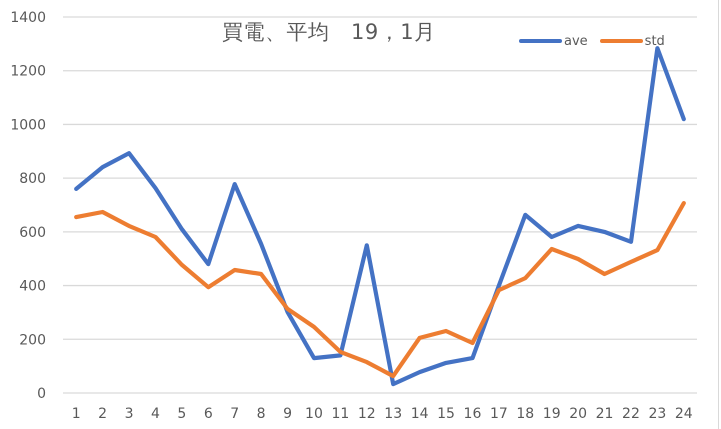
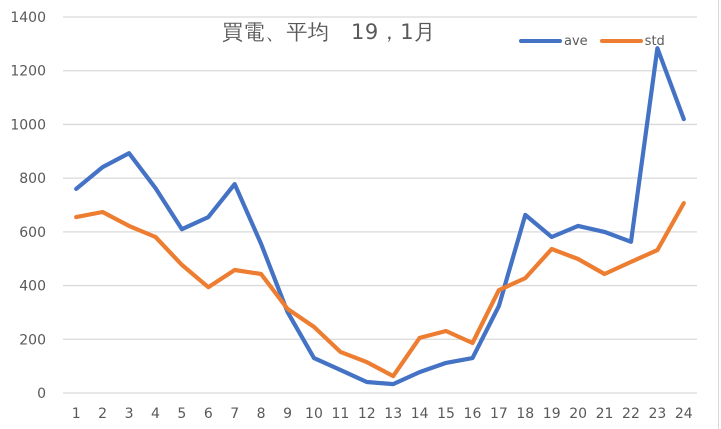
ave/6: 480 -> 660
ave/11: 140 -> 90
ave/12: 550 -> 40
ave/17: 400 -> 320
